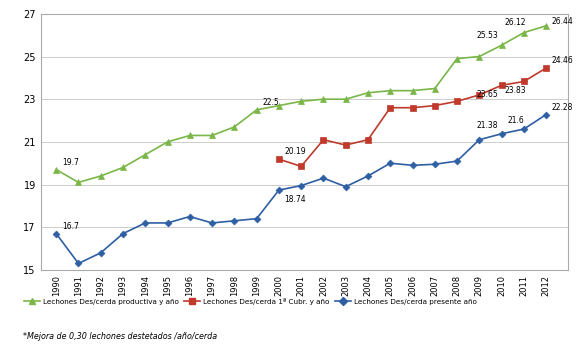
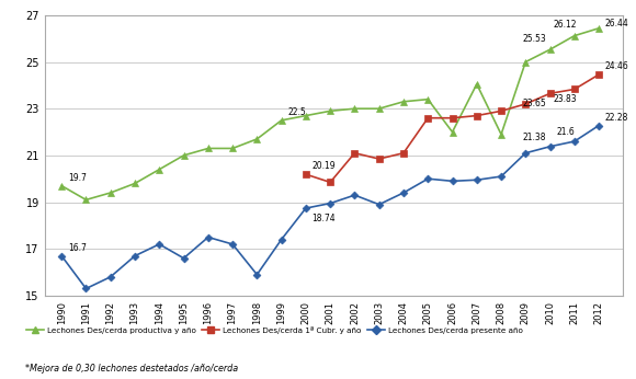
Lechones Des/cerda presente año/1995: 17.20 -> 16.60
Lechones Des/cerda presente año/1998: 17.30 -> 15.90
Lechones Des/cerda productiva y año/2006: 23.40 -> 22.00
Lechones Des/cerda productiva y año/2007: 23.50 -> 24.05
Lechones Des/cerda productiva y año/2008: 24.90 -> 21.90
